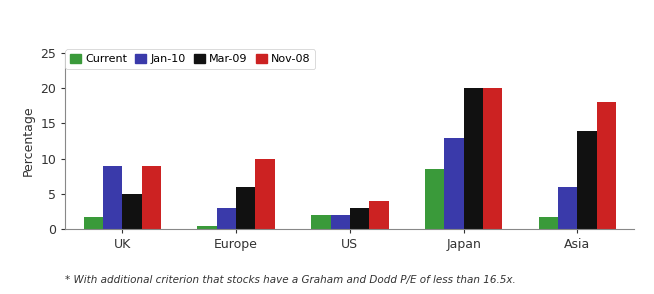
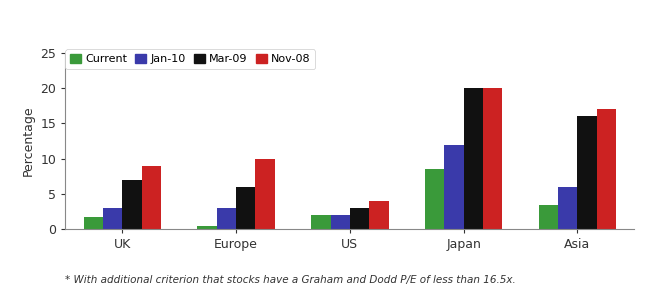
Jan-10/UK: 9 -> 3
Mar-09/UK: 5 -> 7
Jan-10/Japan: 13 -> 12
Current/Asia: 1.8 -> 3.5
Mar-09/Asia: 14 -> 16
Nov-08/Asia: 18 -> 17
